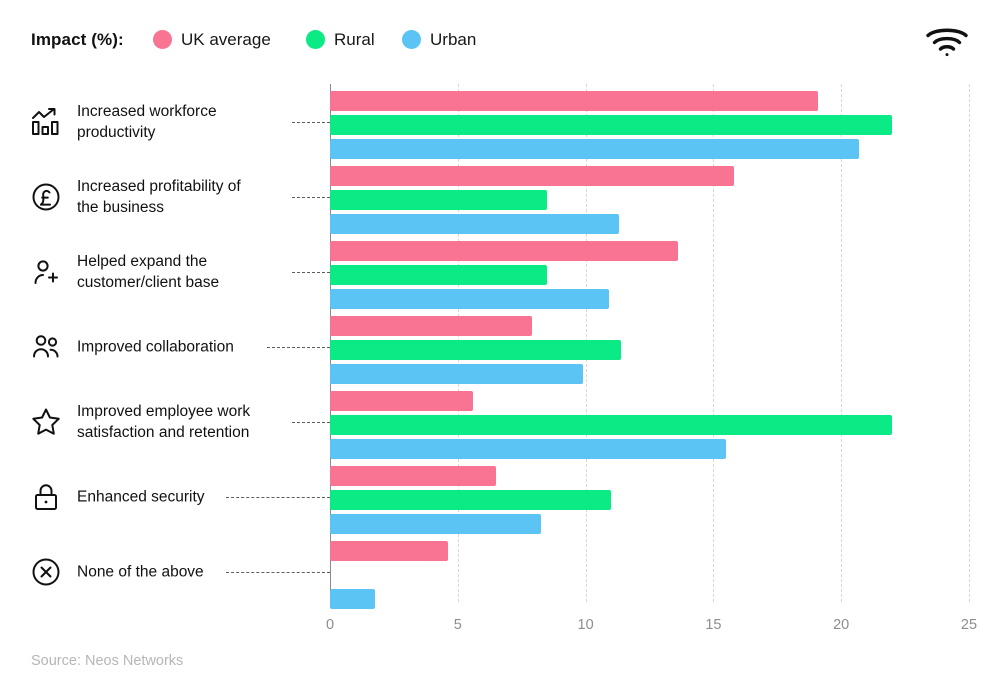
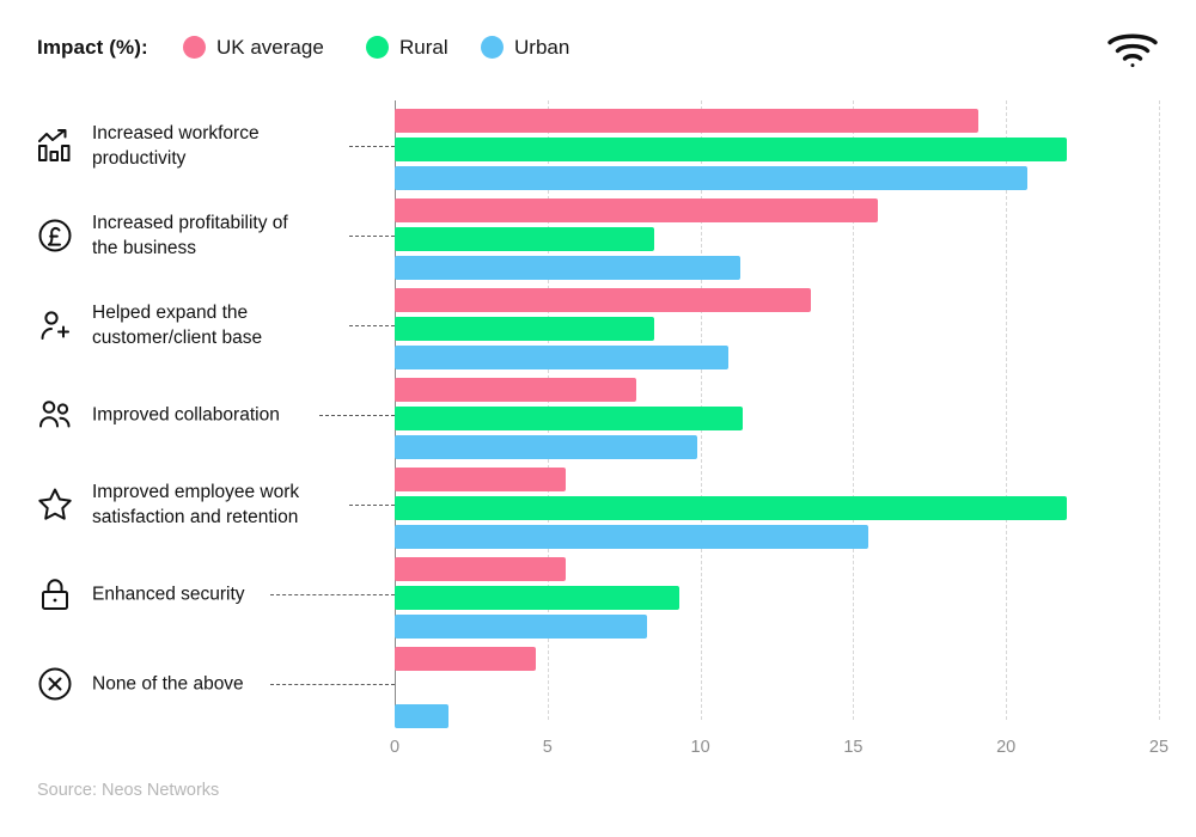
UK average/Enhanced security: 6.5 -> 5.6
Rural/Enhanced security: 11.0 -> 9.3
